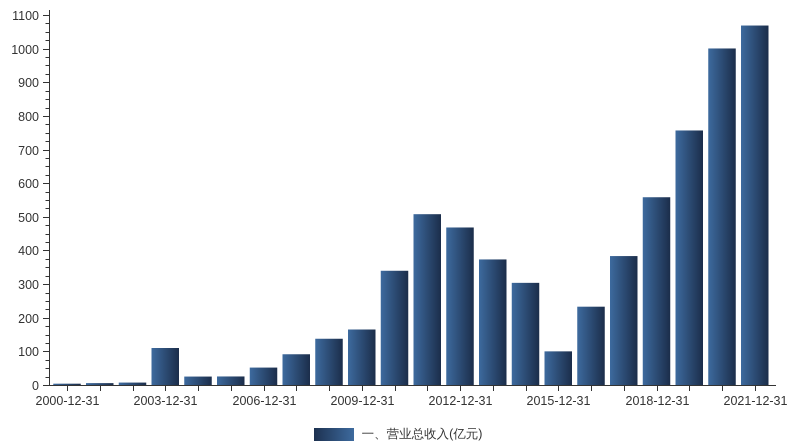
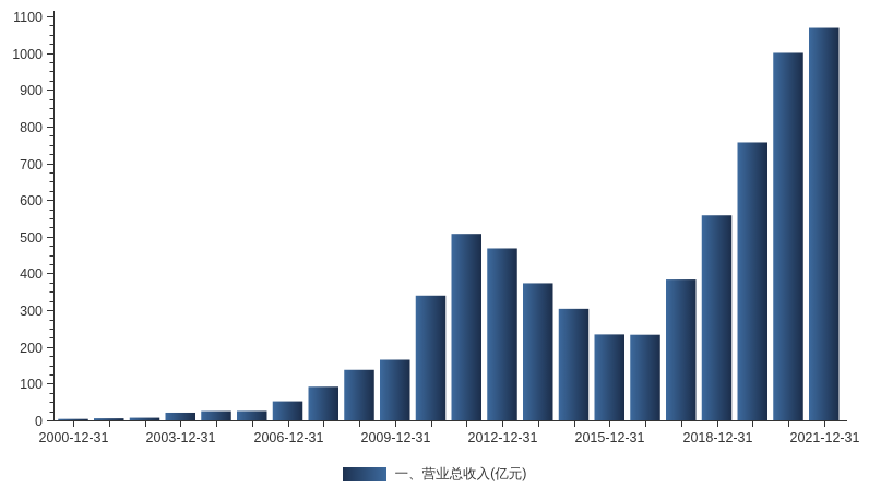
2003-12-31: 110 -> 20
2015-12-31: 100 -> 230
